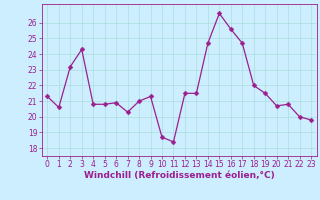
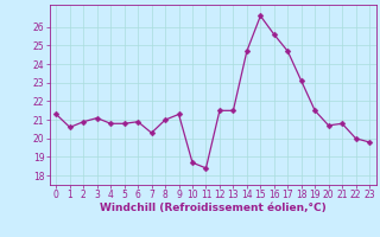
2: 23.2 -> 20.9
3: 24.3 -> 21.1
18: 22.0 -> 23.1
